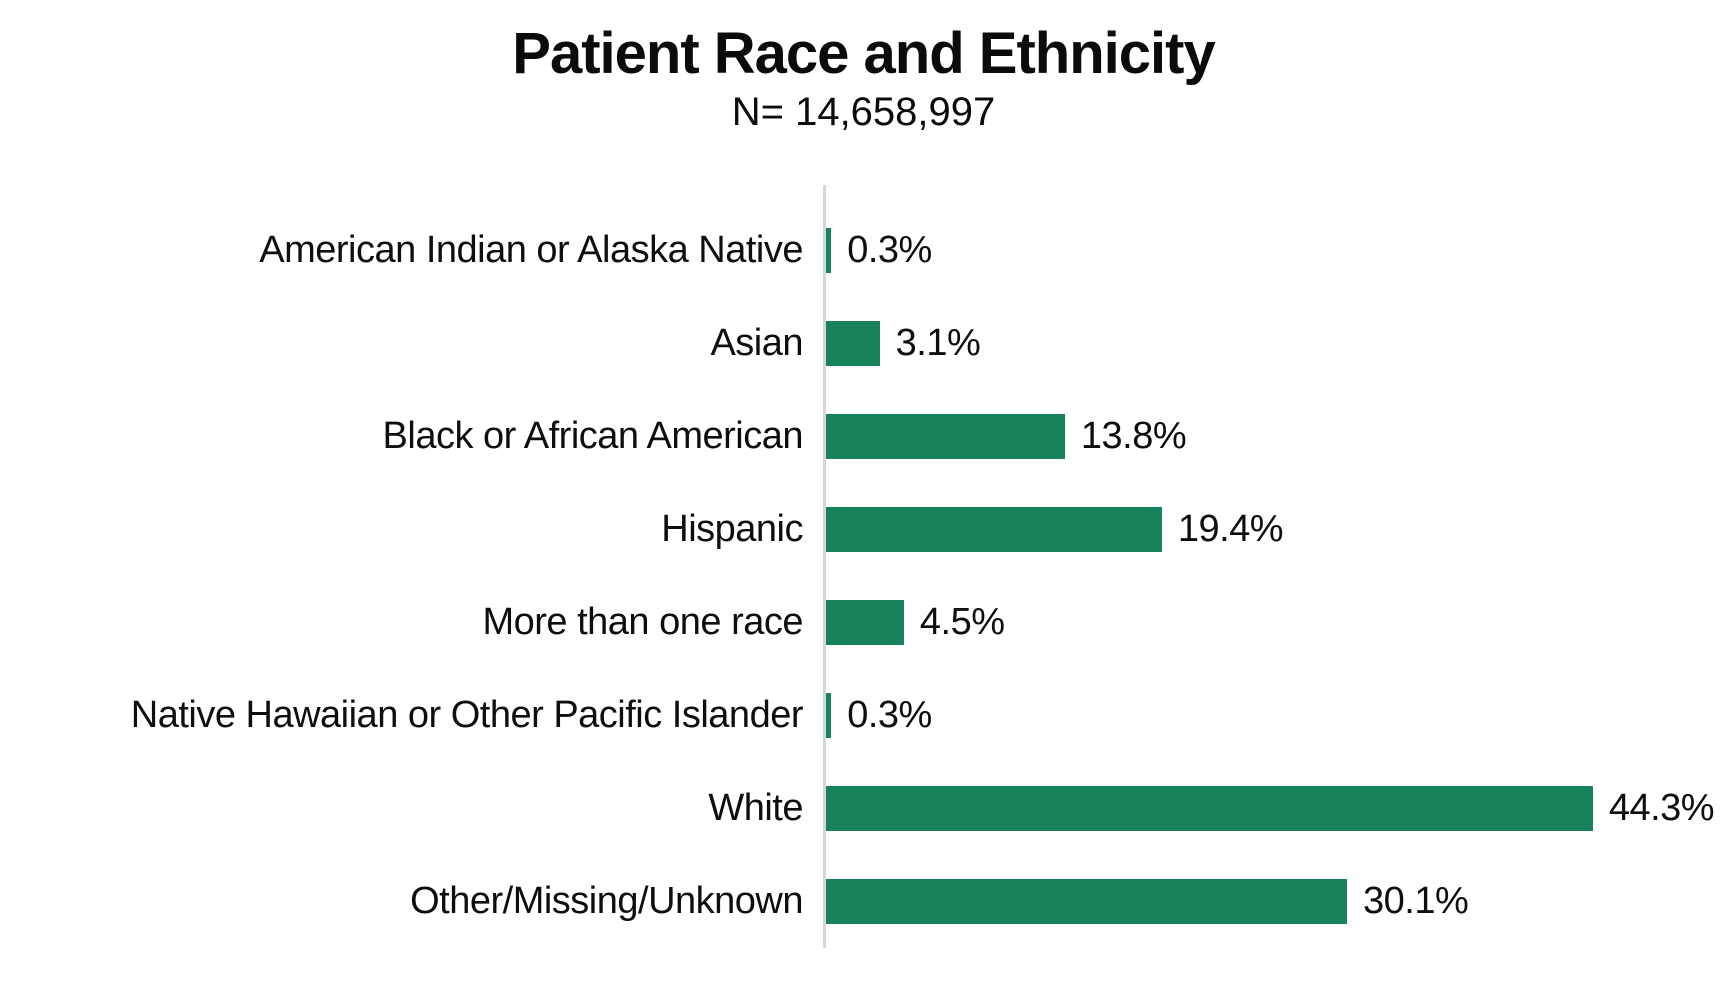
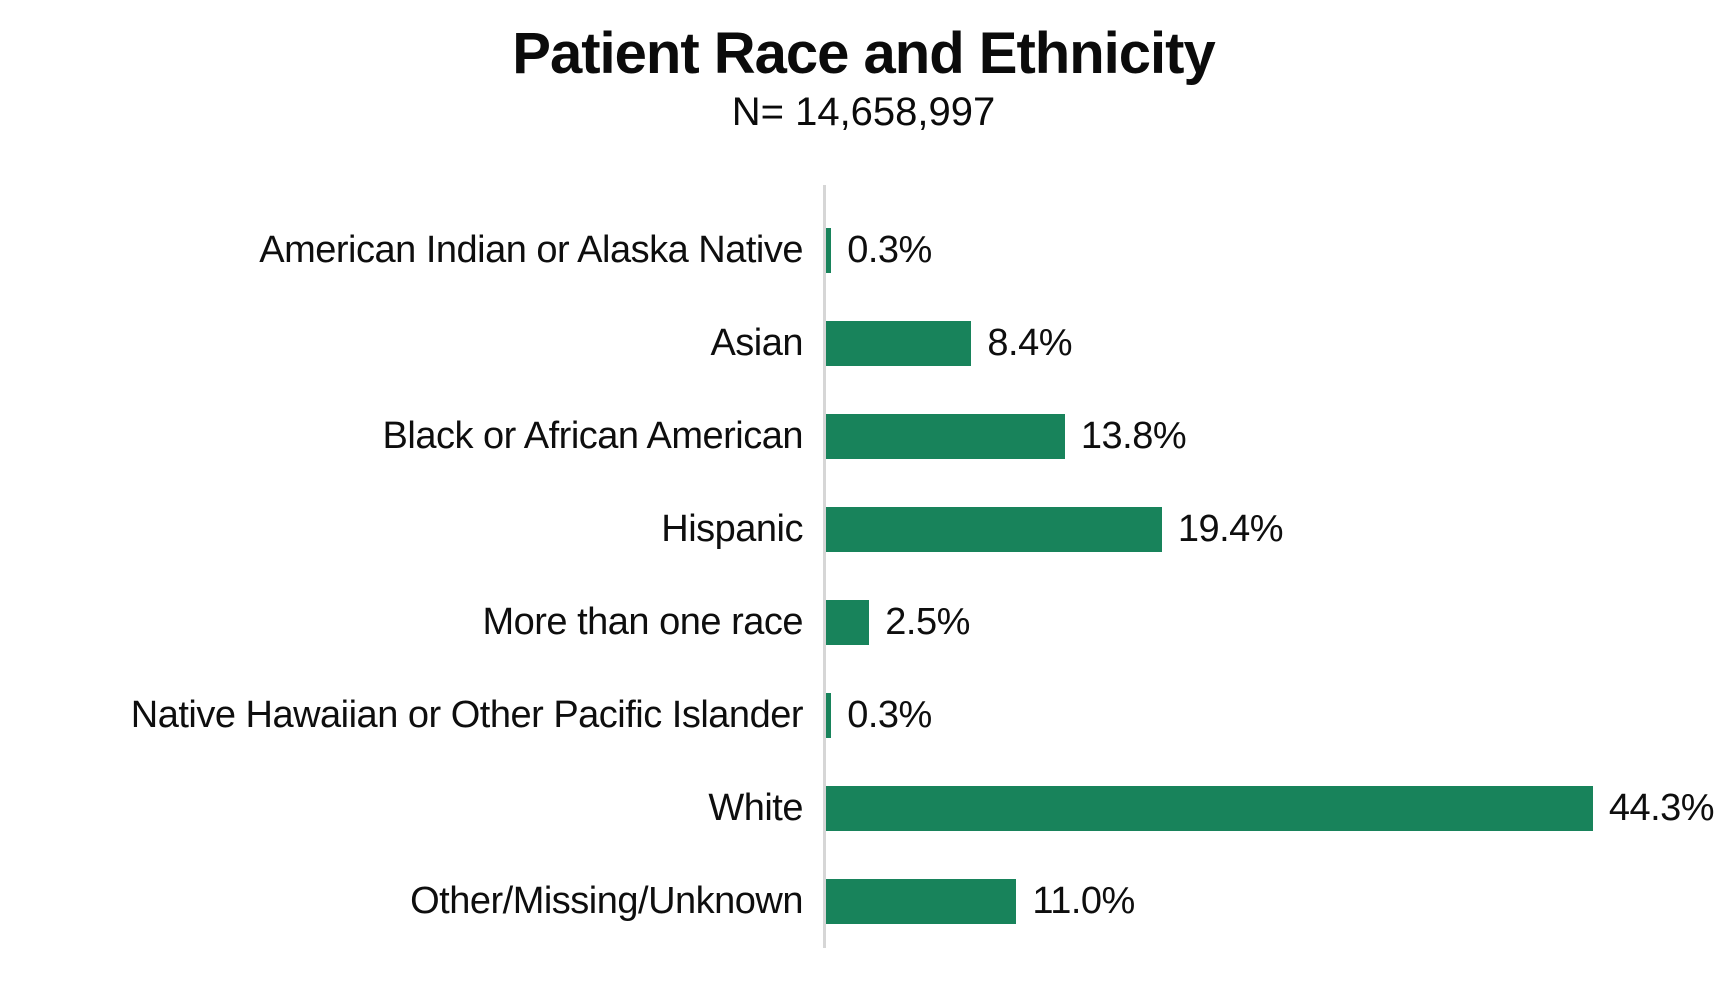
Asian: 3.1% -> 8.4%
More than one race: 4.5% -> 2.5%
Other/Missing/Unknown: 30.1% -> 11.0%
